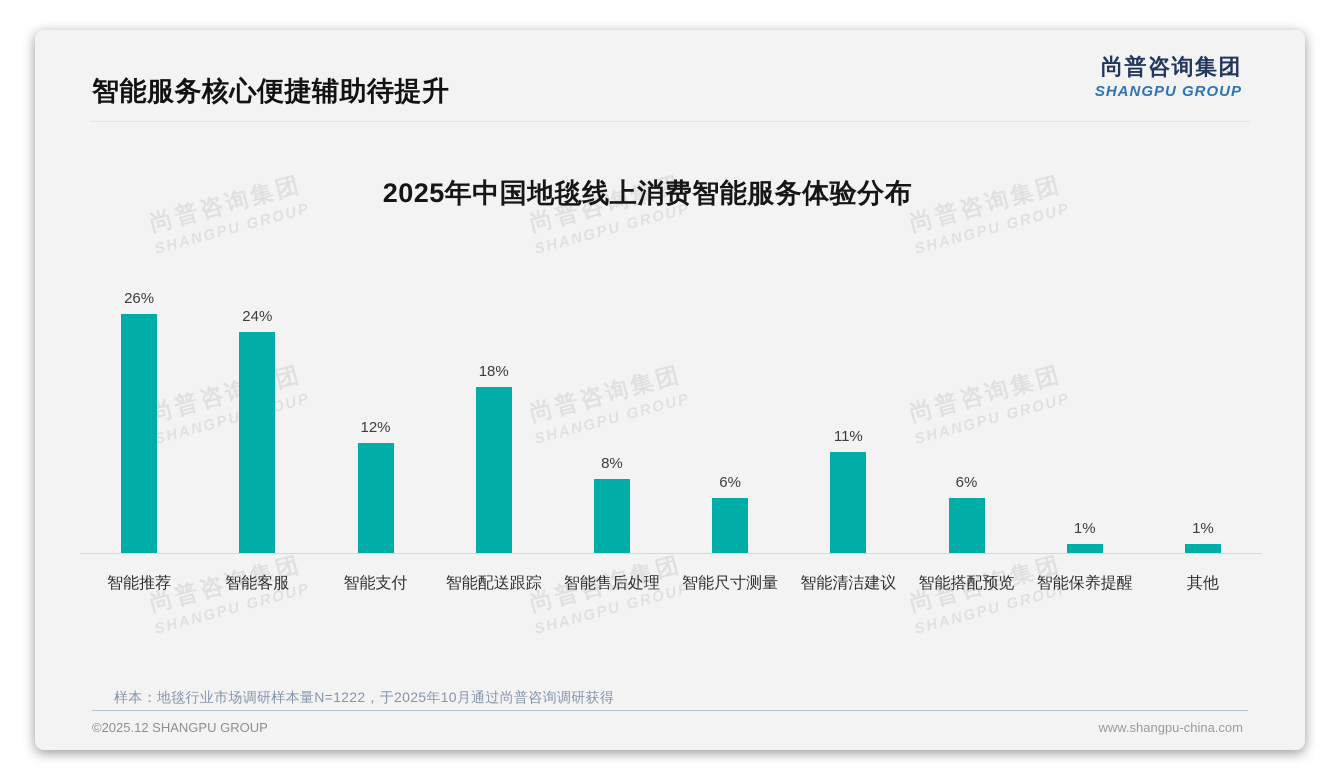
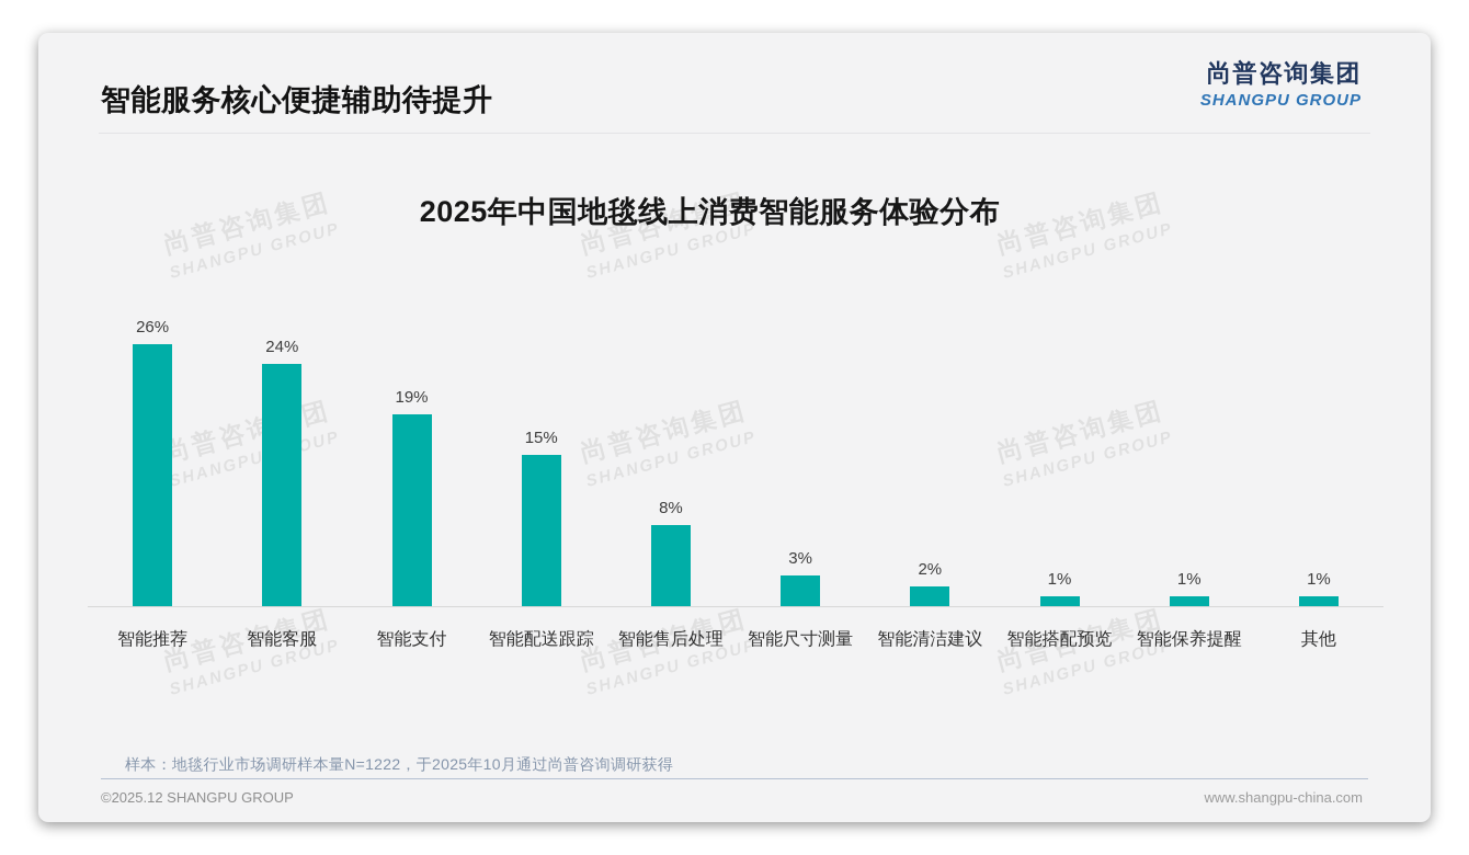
智能支付: 12% -> 19%
智能配送跟踪: 18% -> 15%
智能尺寸测量: 6% -> 3%
智能清洁建议: 11% -> 2%
智能搭配预览: 6% -> 1%
